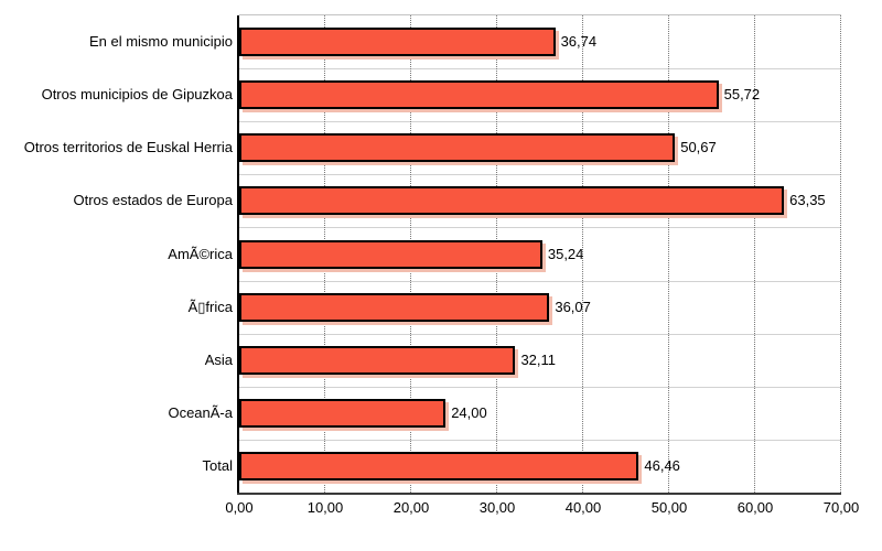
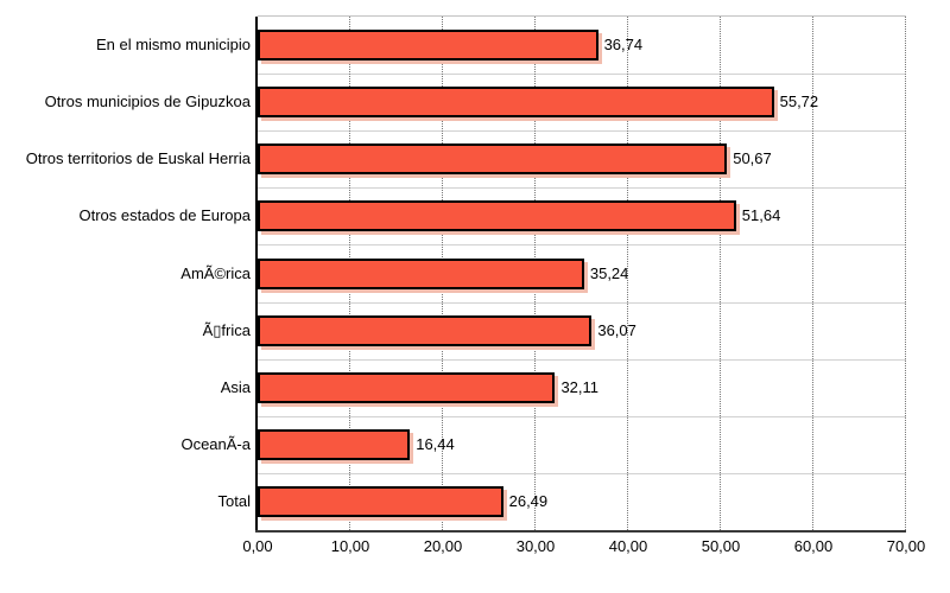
Otros estados de Europa: 63,35 -> 51,64
OceanÃ-a: 24,00 -> 16,44
Total: 46,46 -> 26,49
